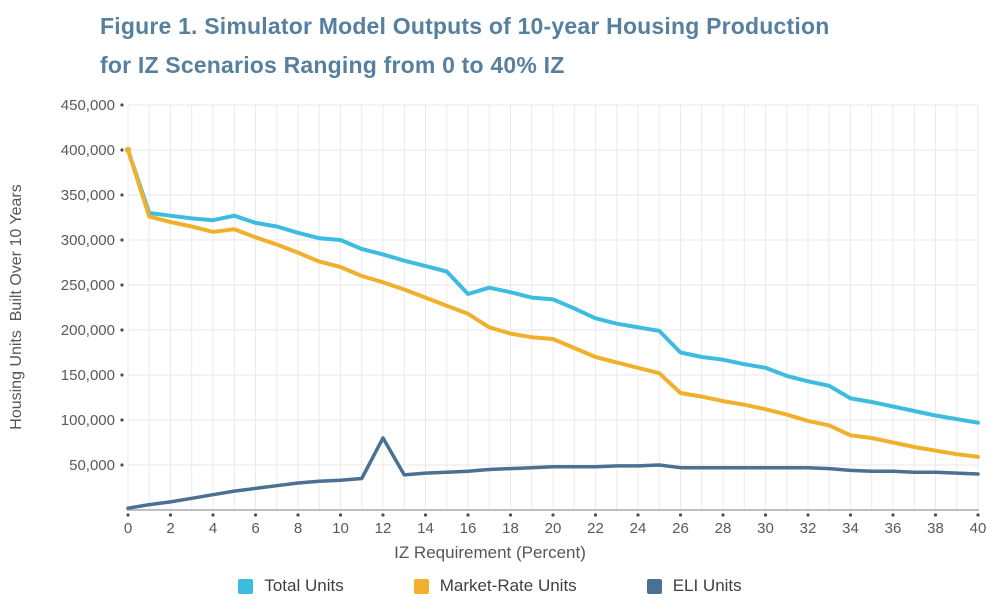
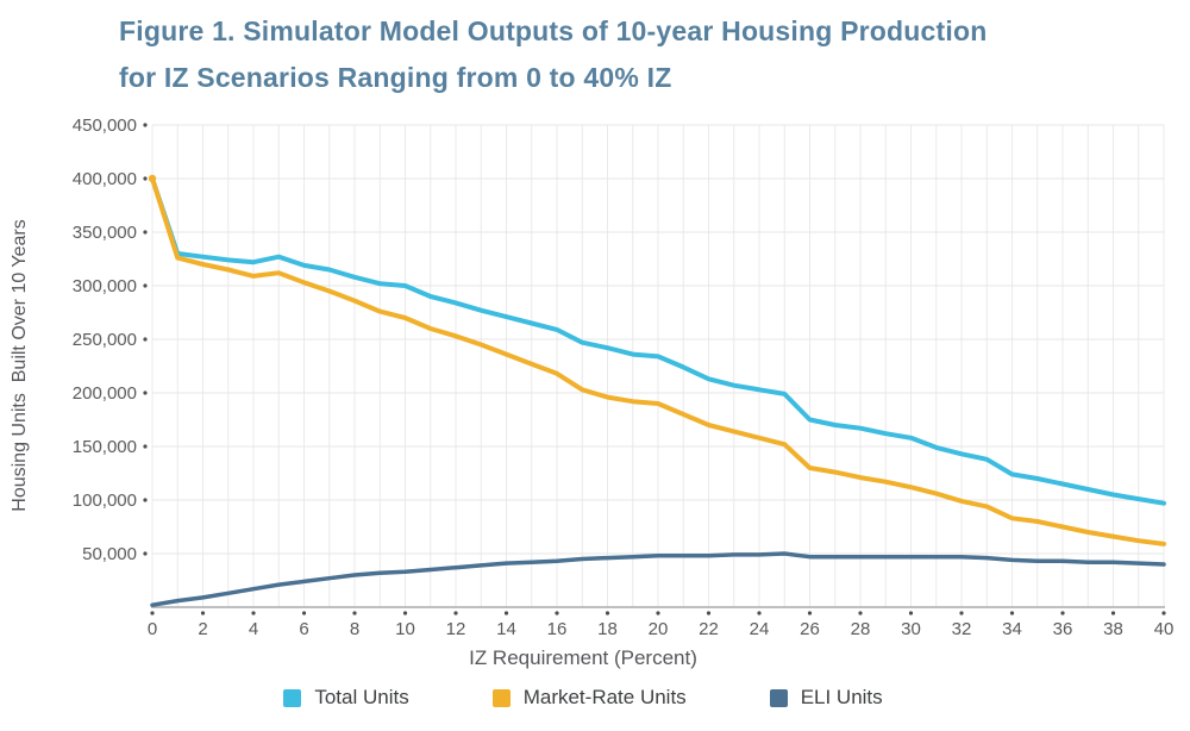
ELI Units/12: 80000 -> 40000
Total Units/16: 240000 -> 260000
